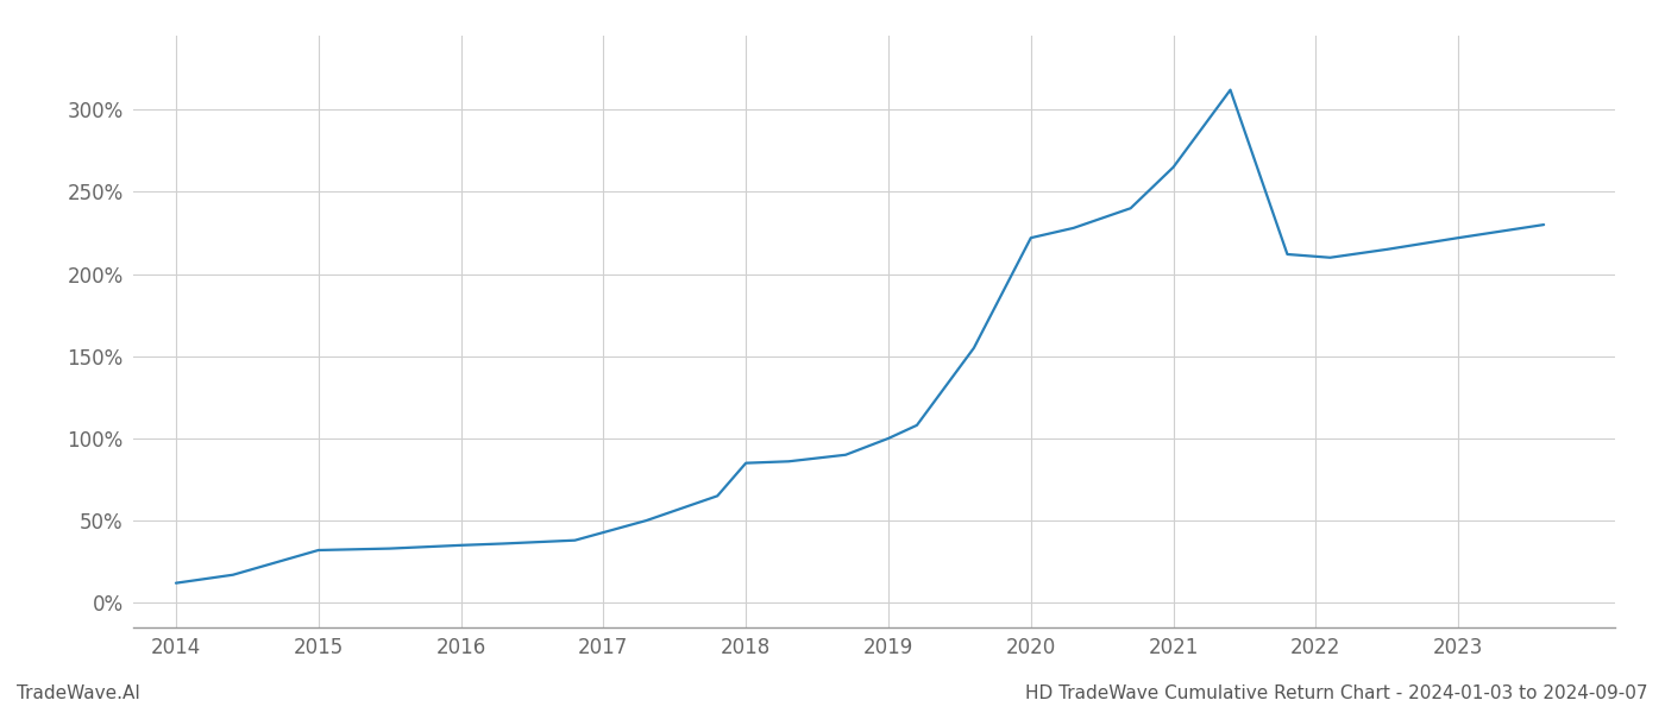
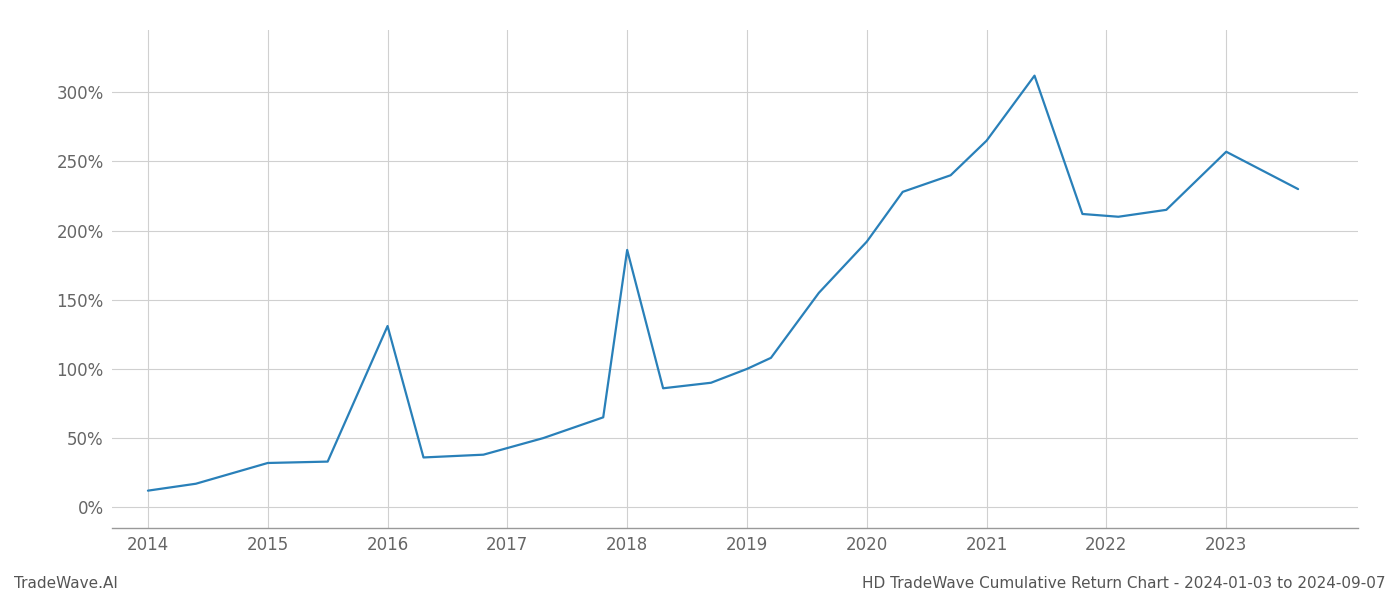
2016: 35% -> 131%
2018: 85% -> 186%
2020: 222% -> 192%
2023: 222% -> 257%
